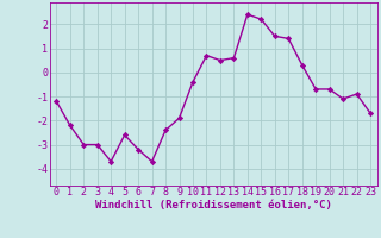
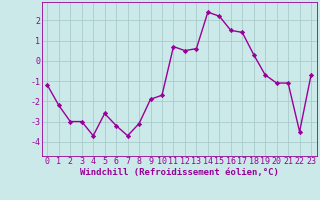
8: -2.4 -> -3.1
10: -0.4 -> -1.7
20: -0.7 -> -1.1
22: -0.9 -> -3.5
23: -1.7 -> -0.7
